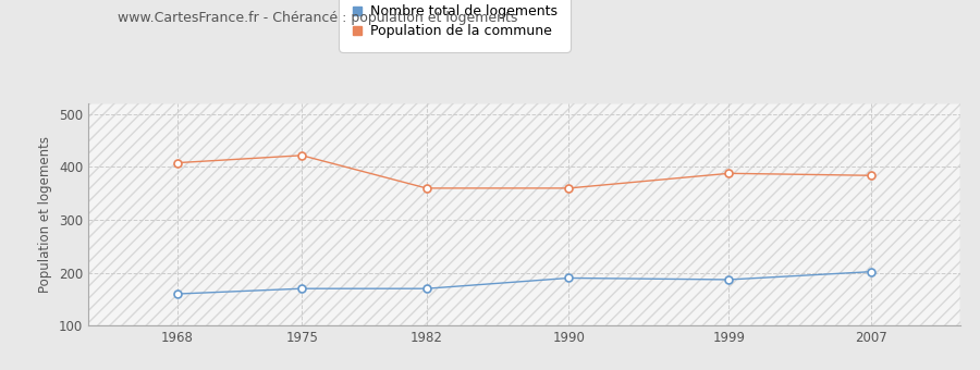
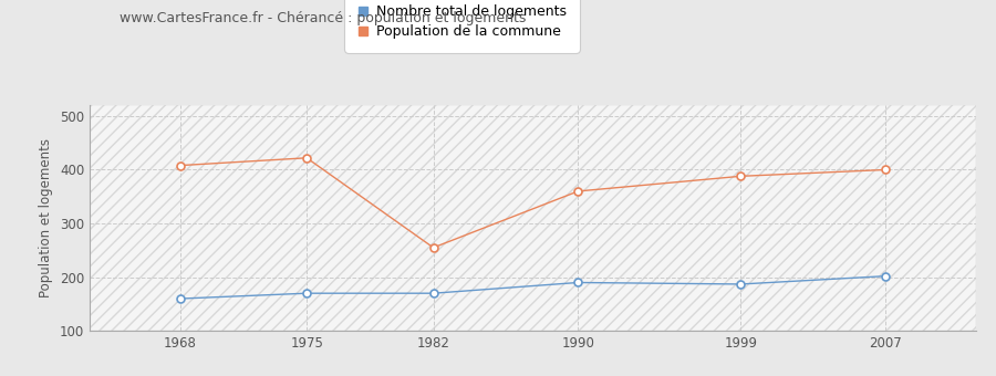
Population de la commune/1982: 360 -> 255
Population de la commune/2007: 384 -> 400
